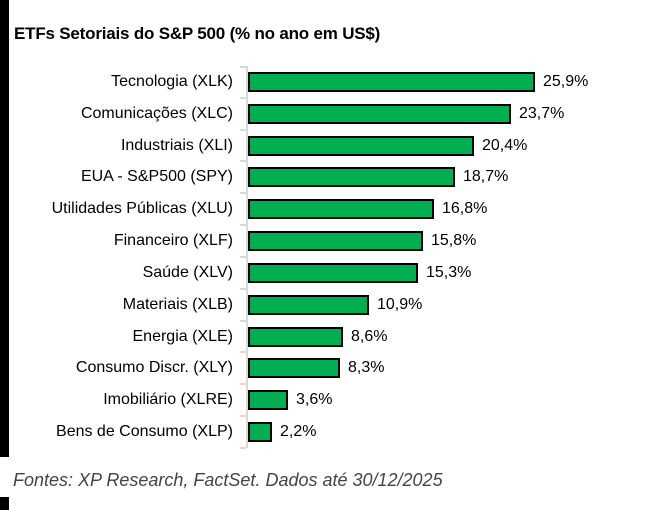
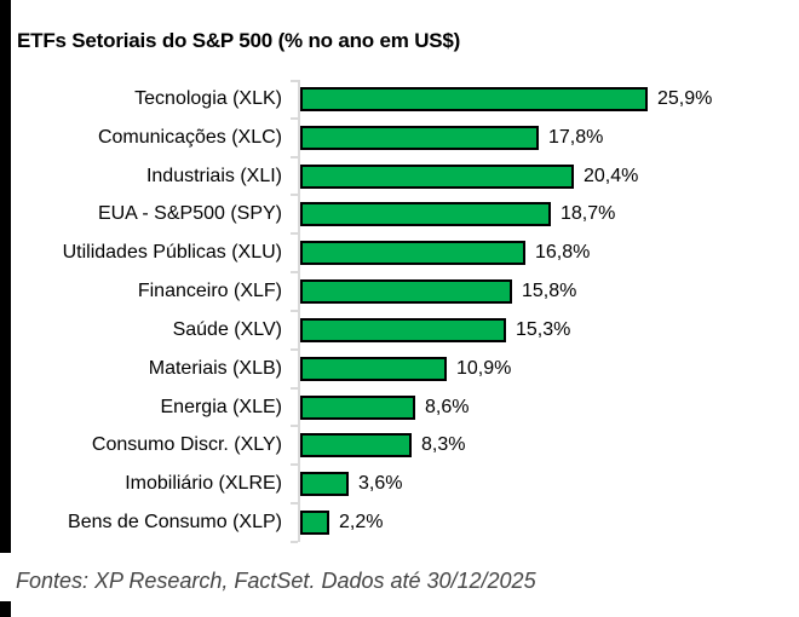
Comunicações (XLC): 23,7% -> 17,8%
